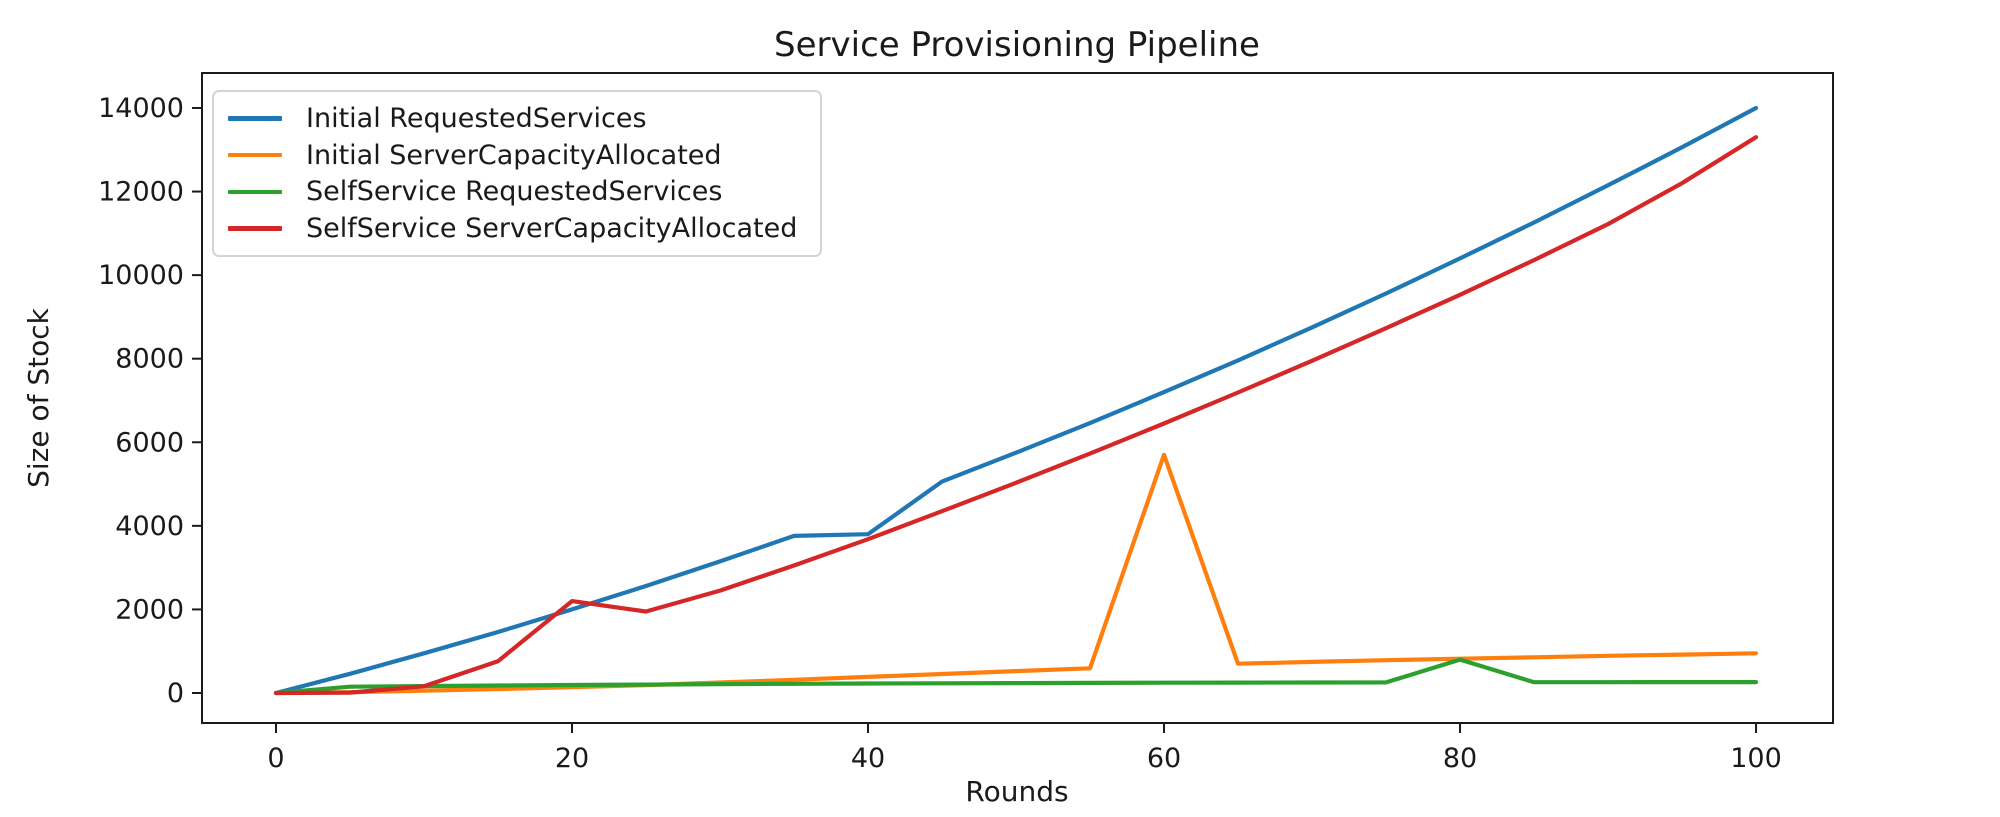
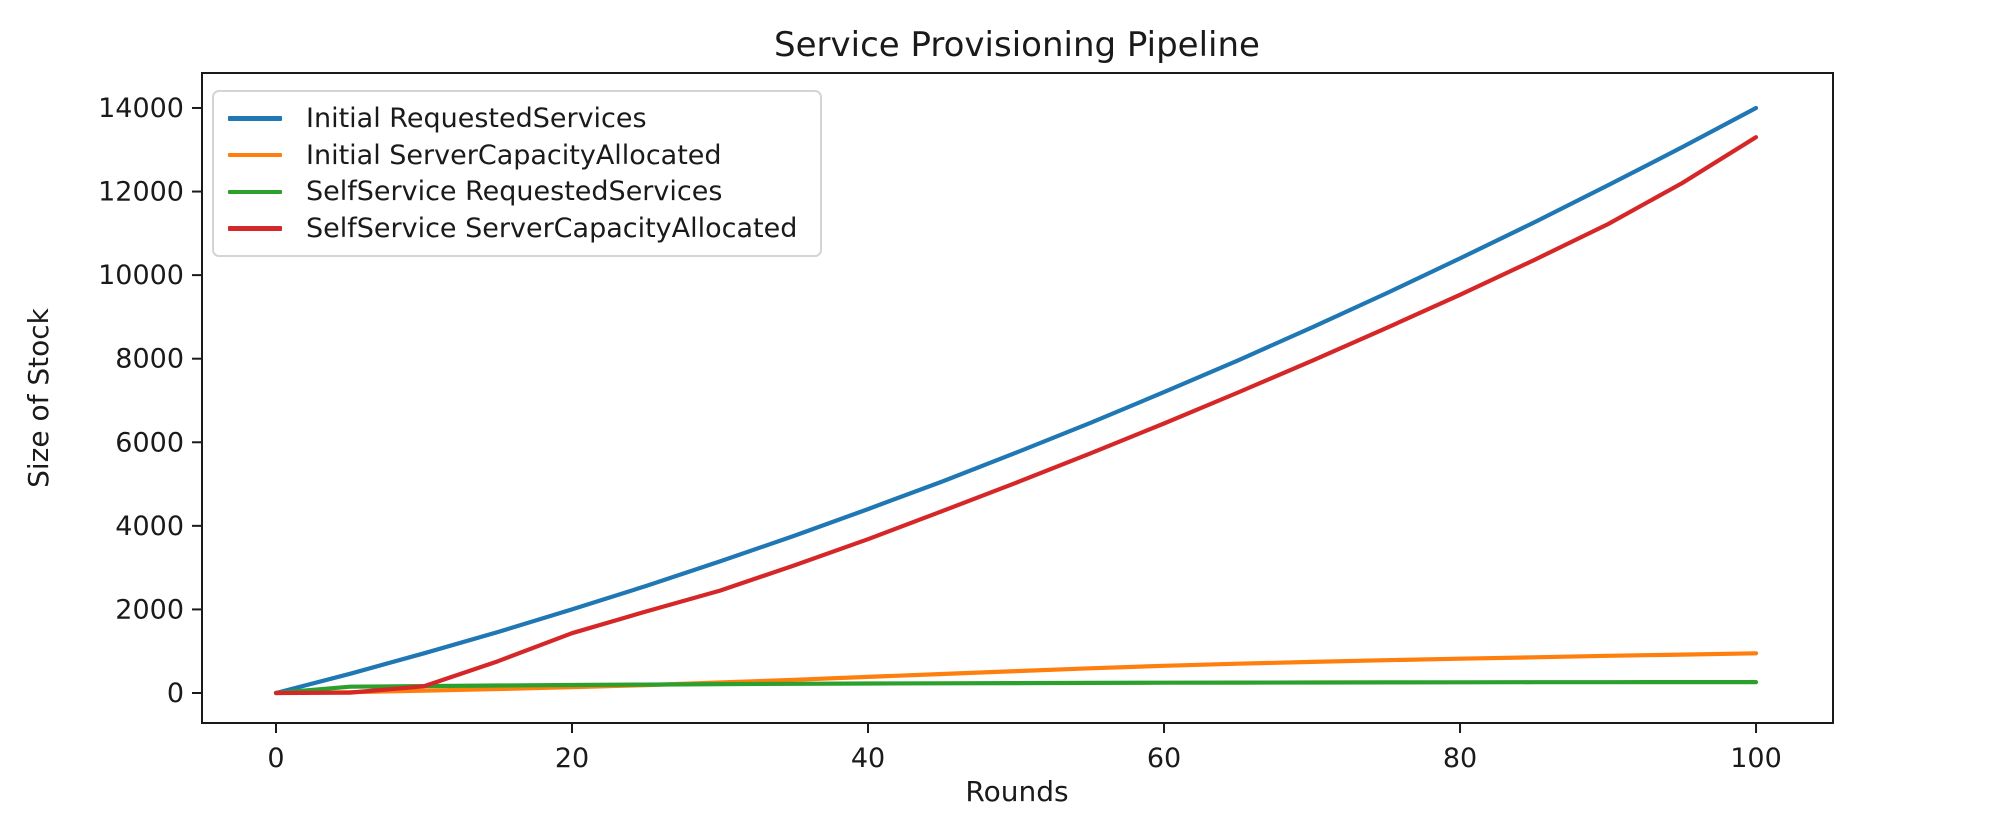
SelfService ServerCapacityAllocated/20: 2200 -> 1400
Initial RequestedServices/40: 3800 -> 4400
Initial ServerCapacityAllocated/60: 5700 -> 600
SelfService RequestedServices/80: 800 -> 300
